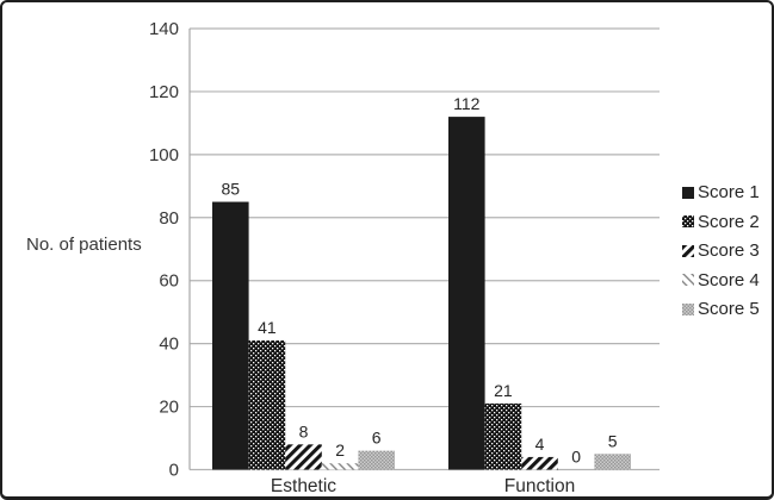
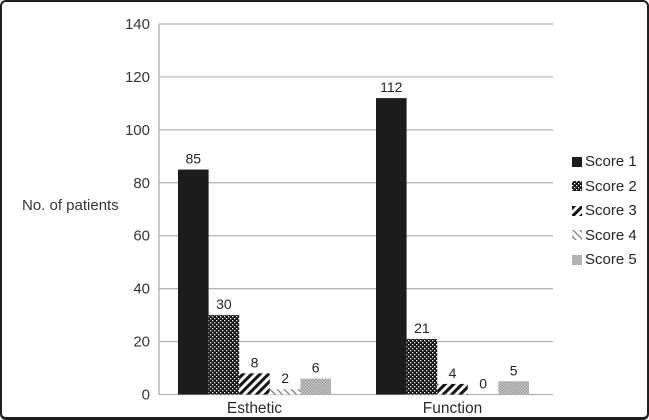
Score 2/Esthetic: 41 -> 30
